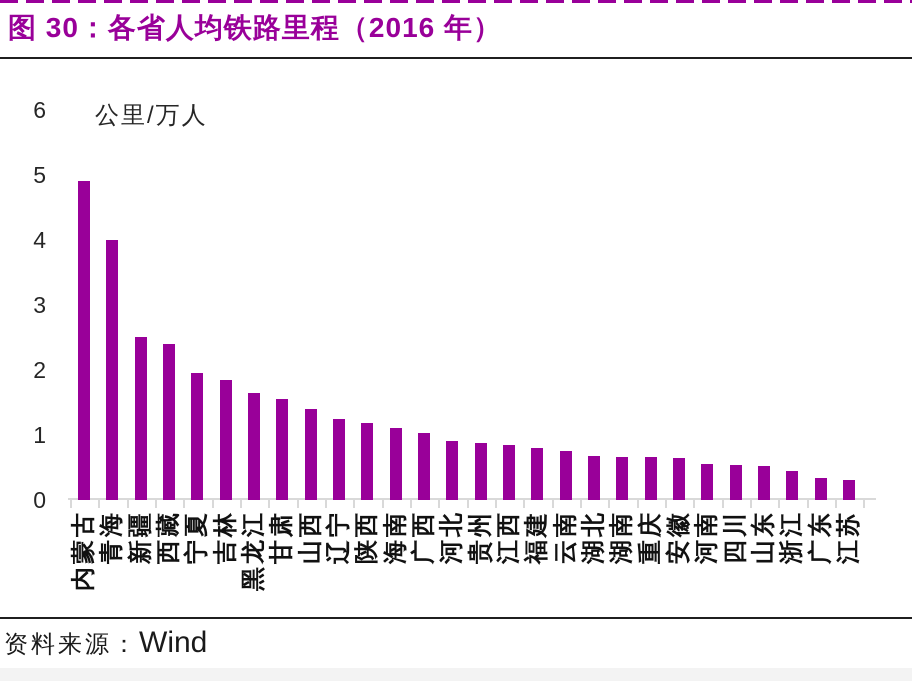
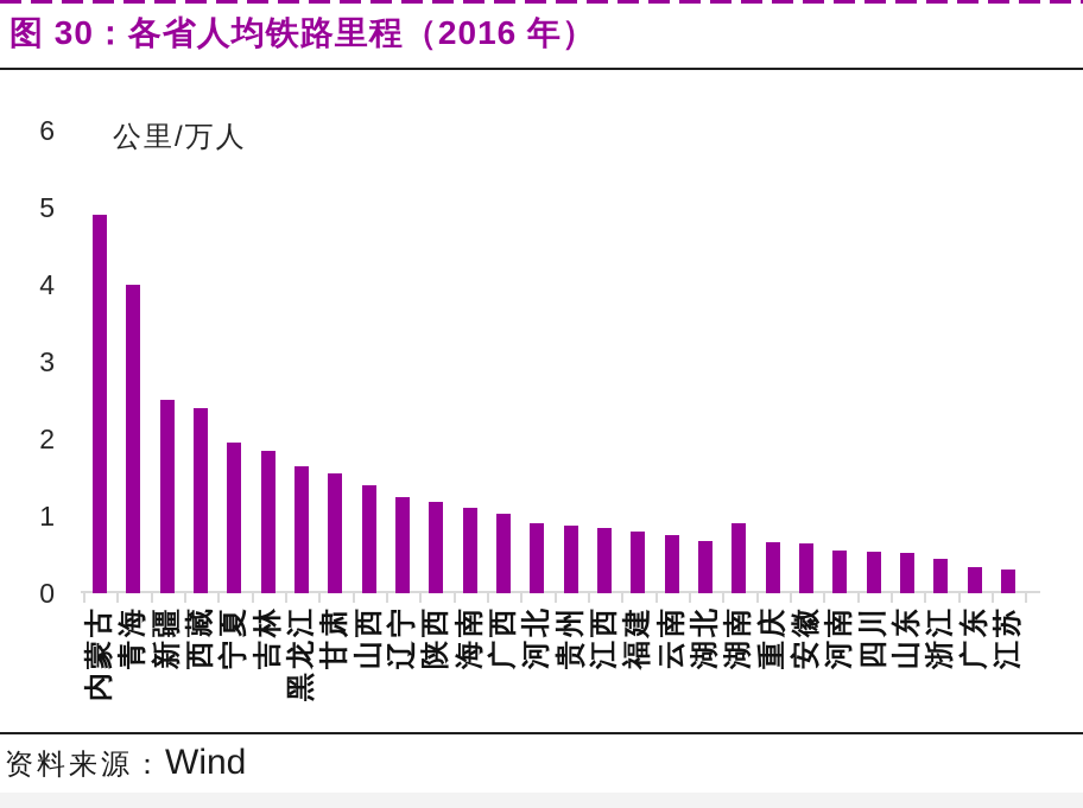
湖南: 0.7 -> 0.9
